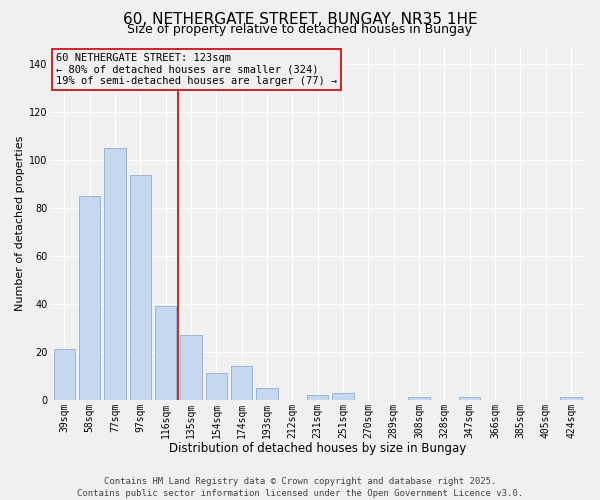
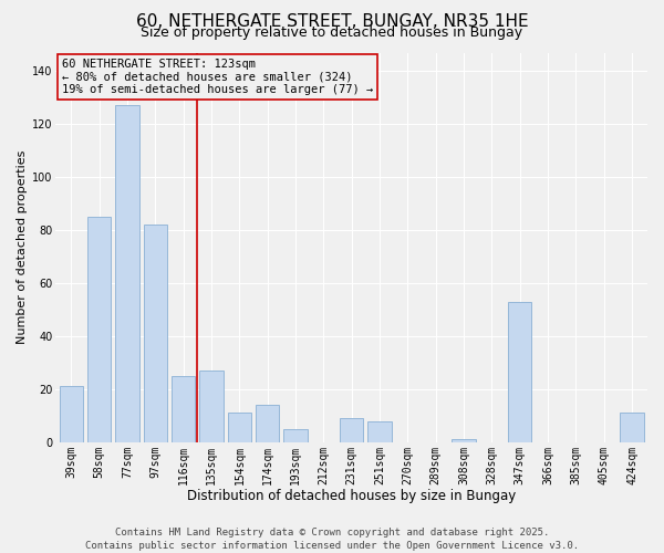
77sqm: 105 -> 127
97sqm: 94 -> 82
116sqm: 39 -> 25
231sqm: 2 -> 9
251sqm: 3 -> 8
347sqm: 1 -> 53
424sqm: 1 -> 11
